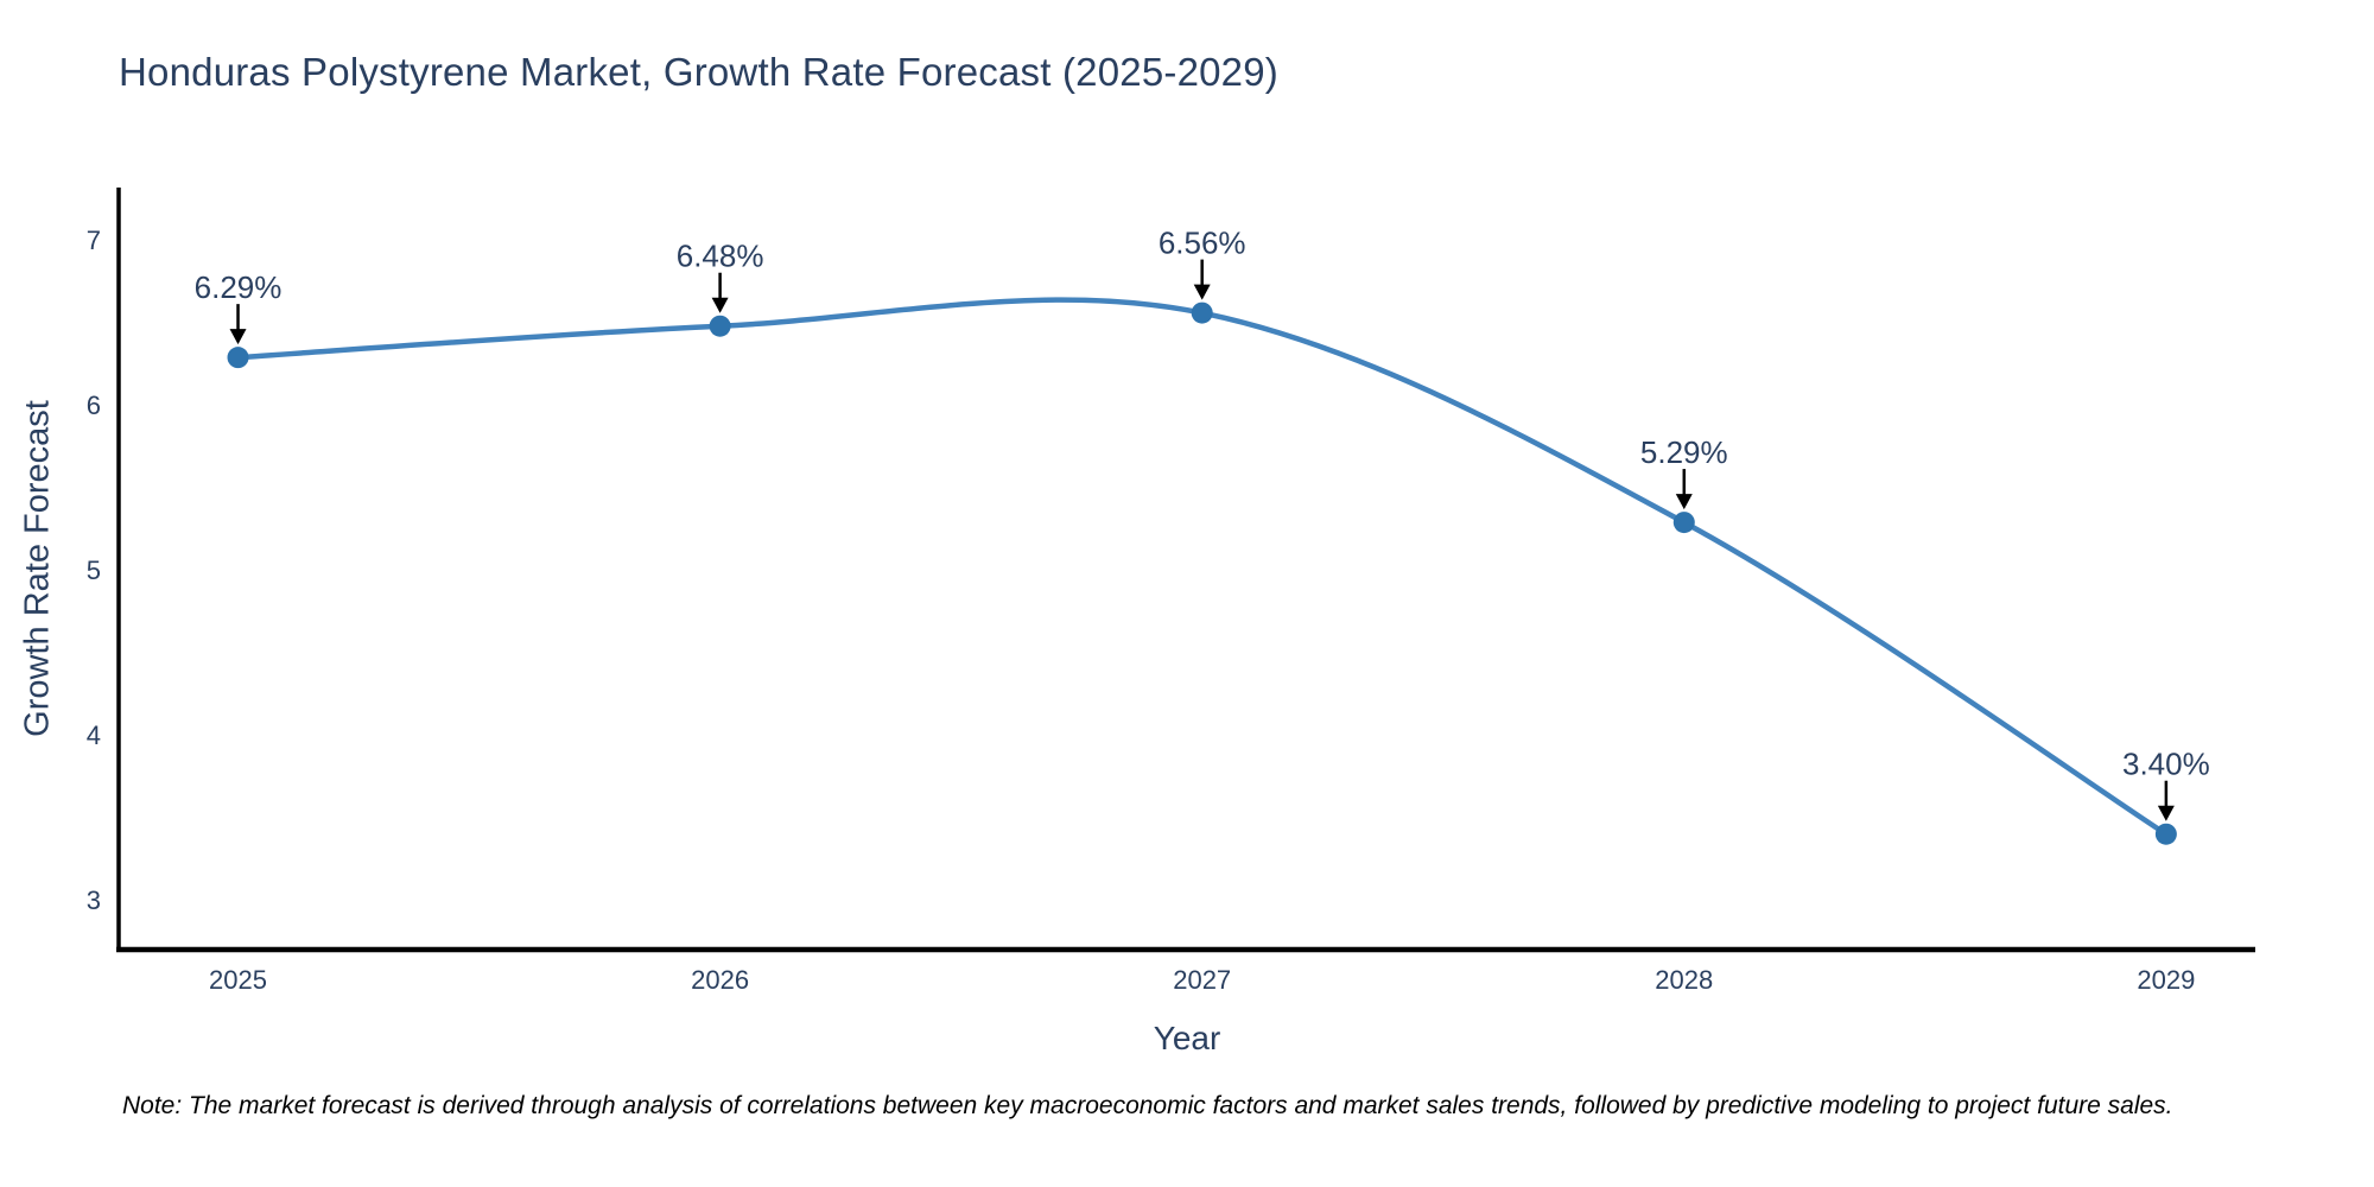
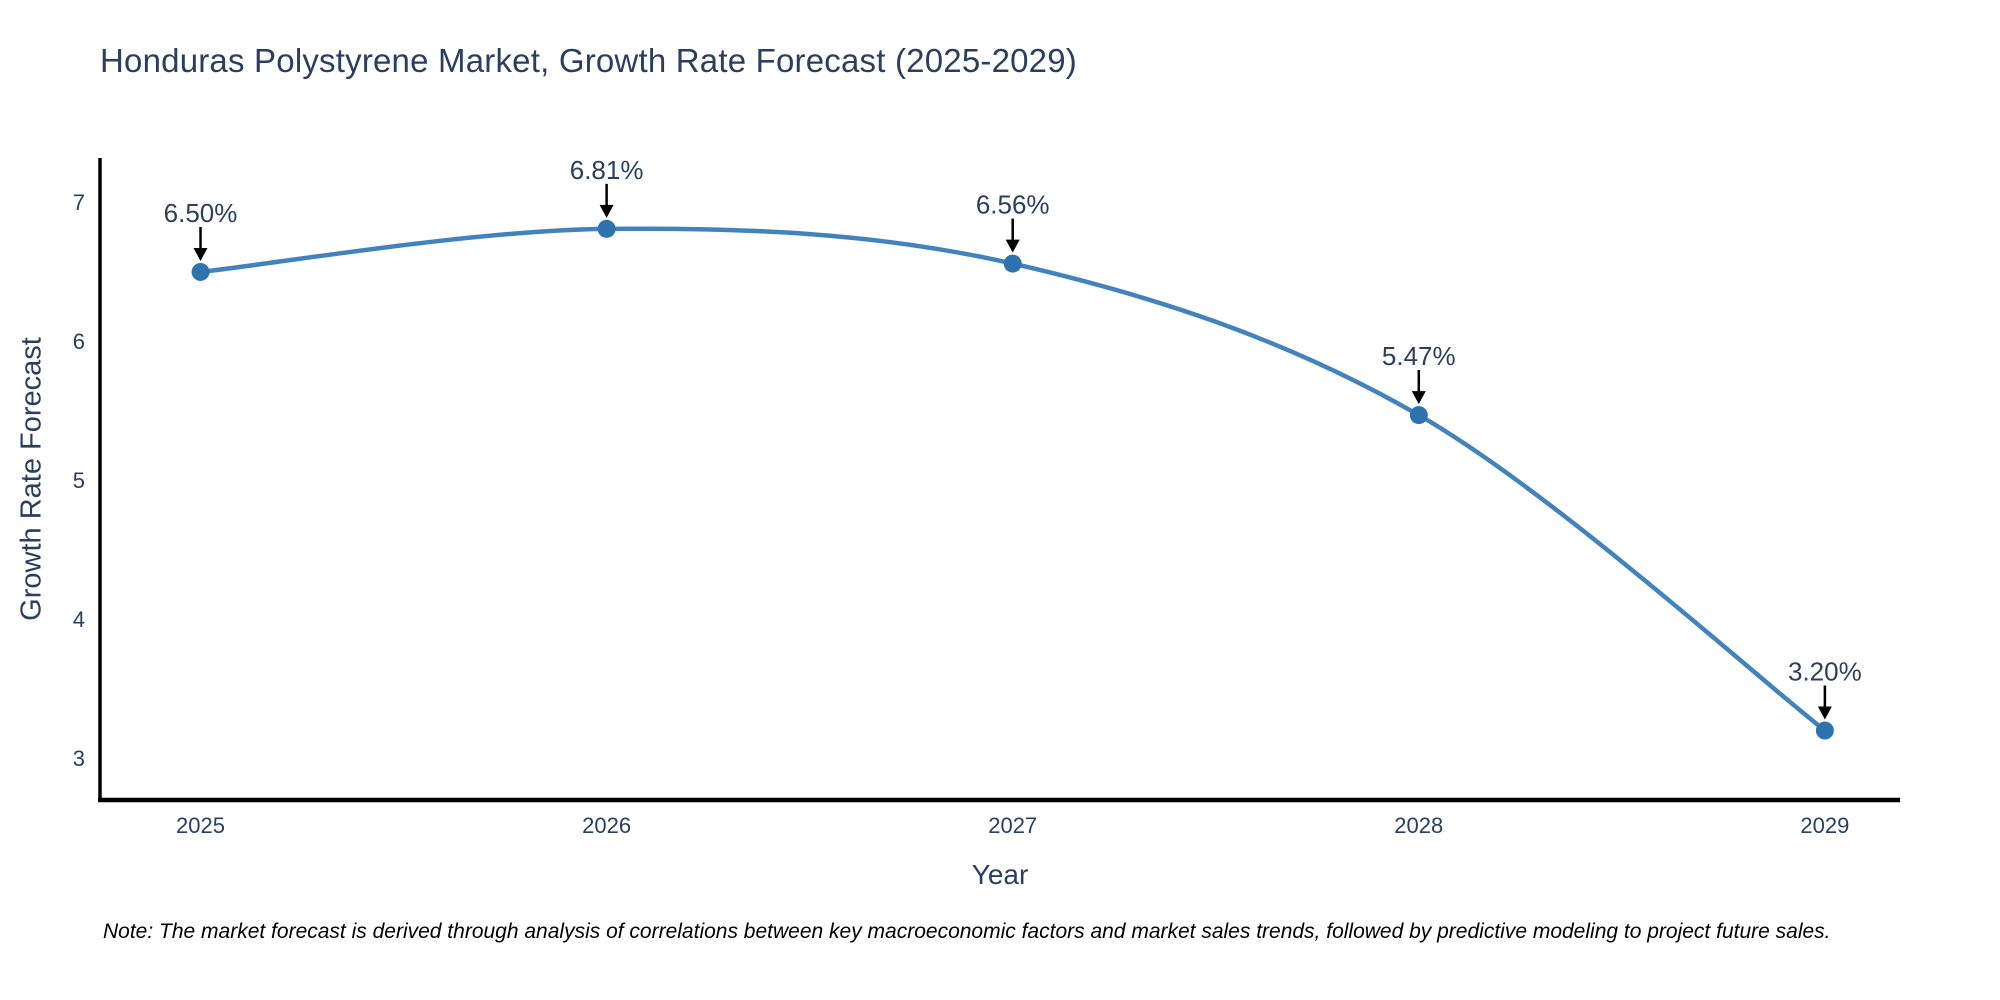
2025: 6.29% -> 6.50%
2026: 6.48% -> 6.81%
2028: 5.29% -> 5.47%
2029: 3.40% -> 3.20%
